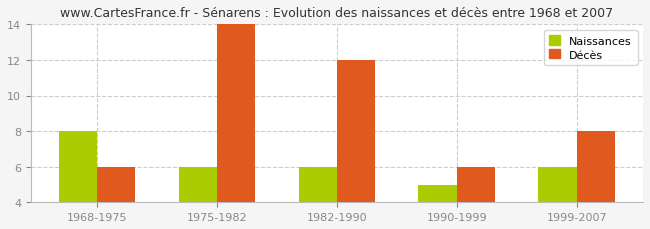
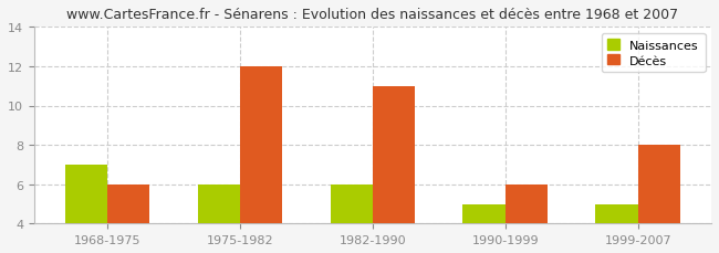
Naissances/1968-1975: 8 -> 7
Décès/1975-1982: 14 -> 12
Décès/1982-1990: 12 -> 11
Naissances/1999-2007: 6 -> 5
